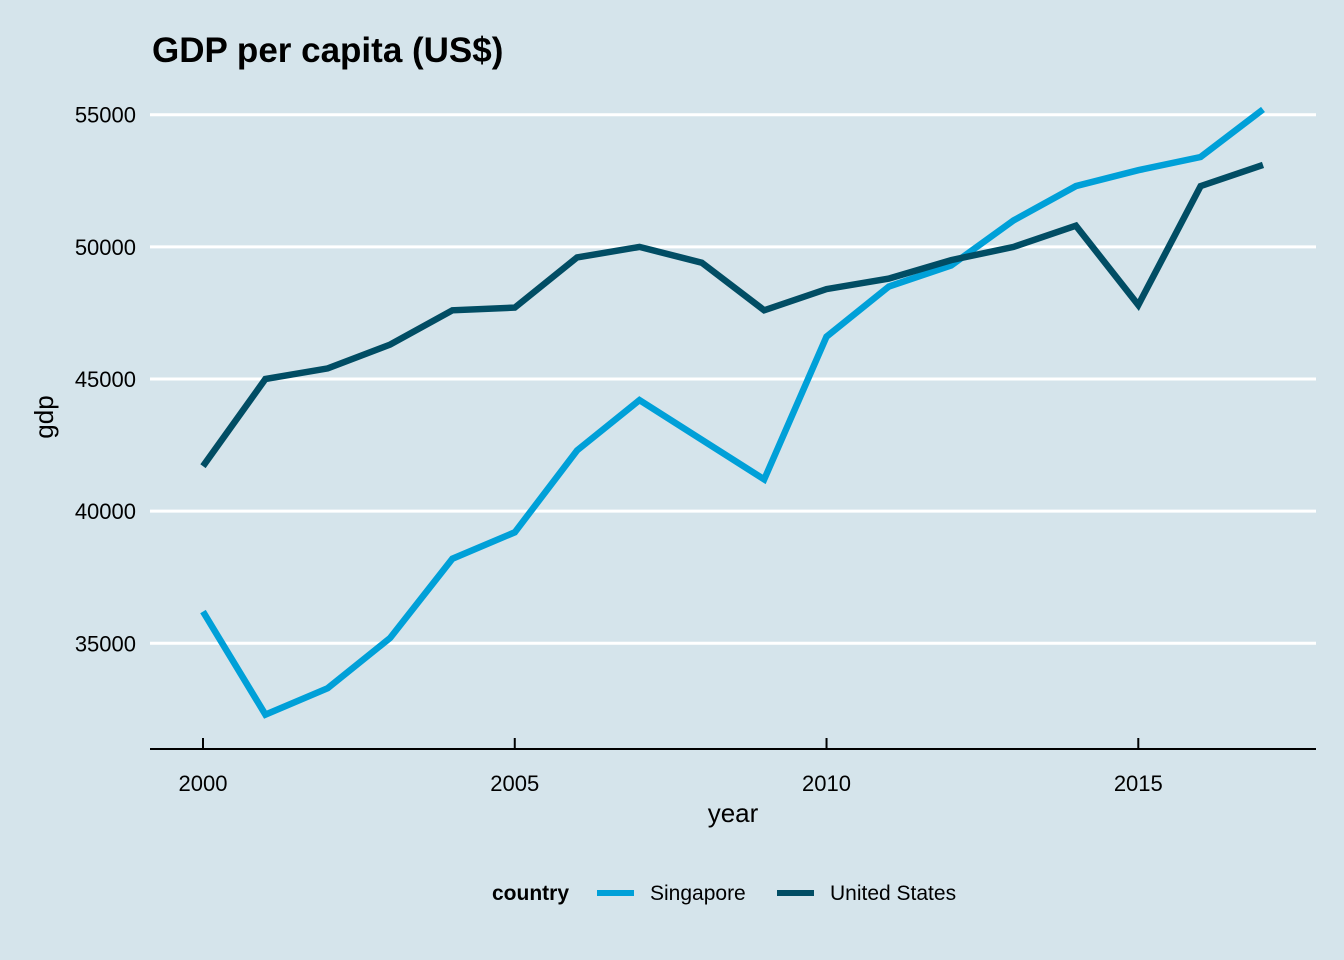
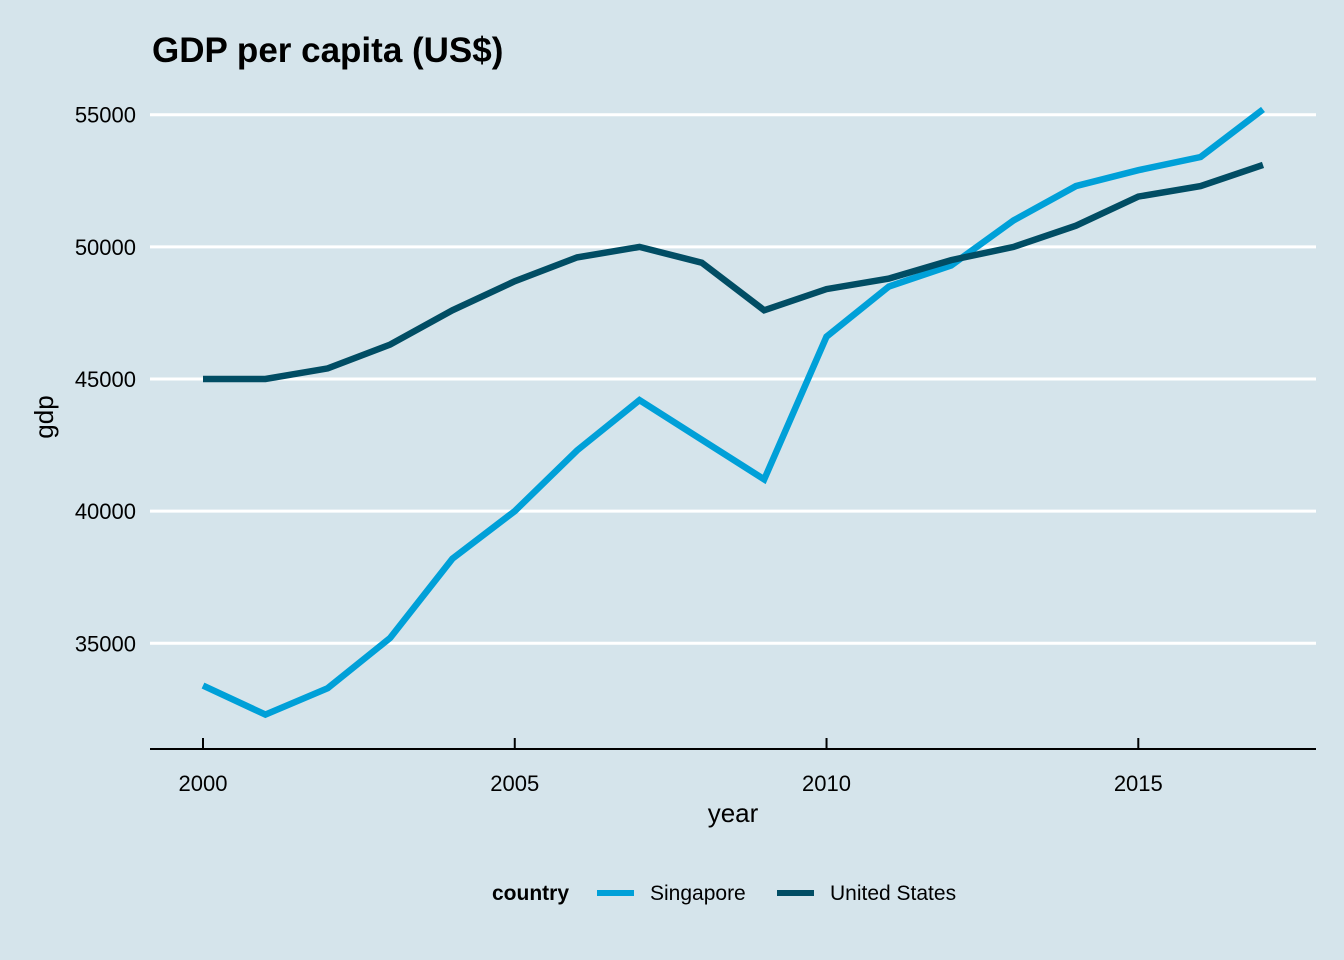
Singapore/2000: 36200 -> 33400
United States/2000: 41700 -> 45000
Singapore/2005: 39200 -> 40000
United States/2005: 47700 -> 48700
United States/2015: 47800 -> 51900
